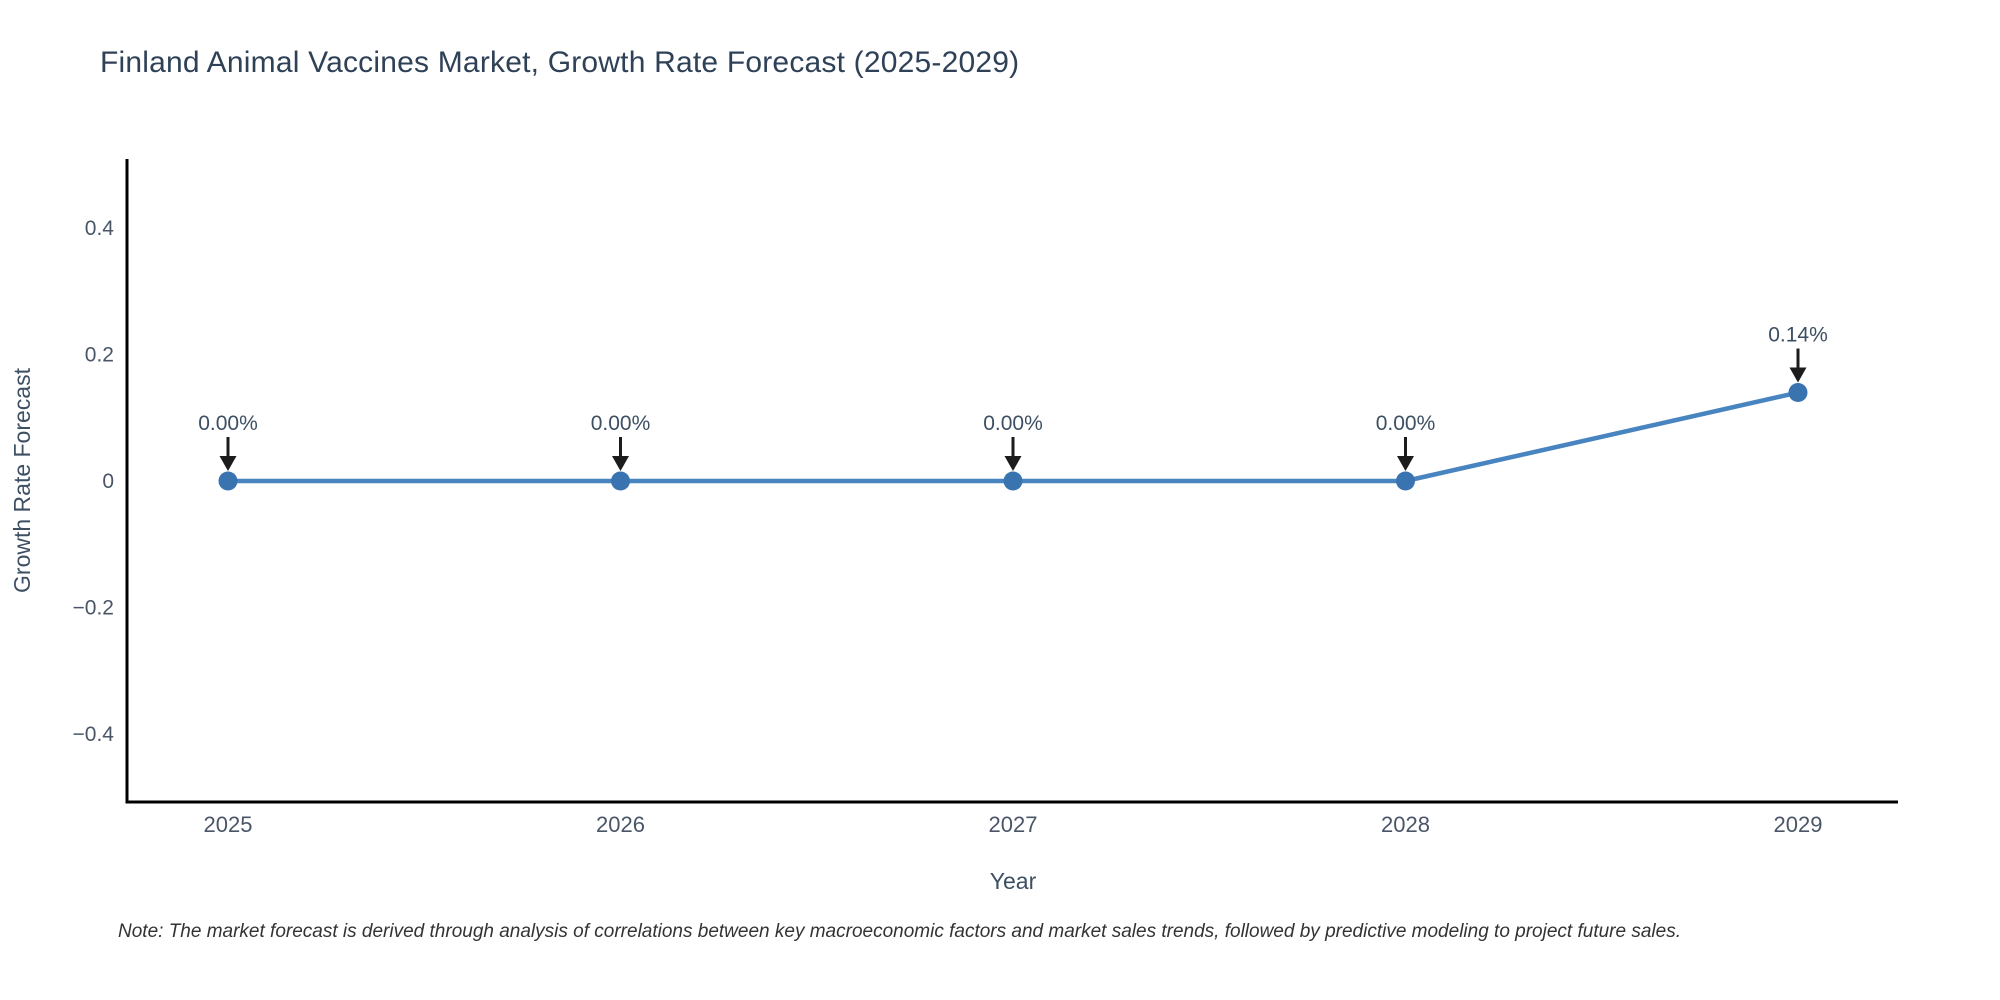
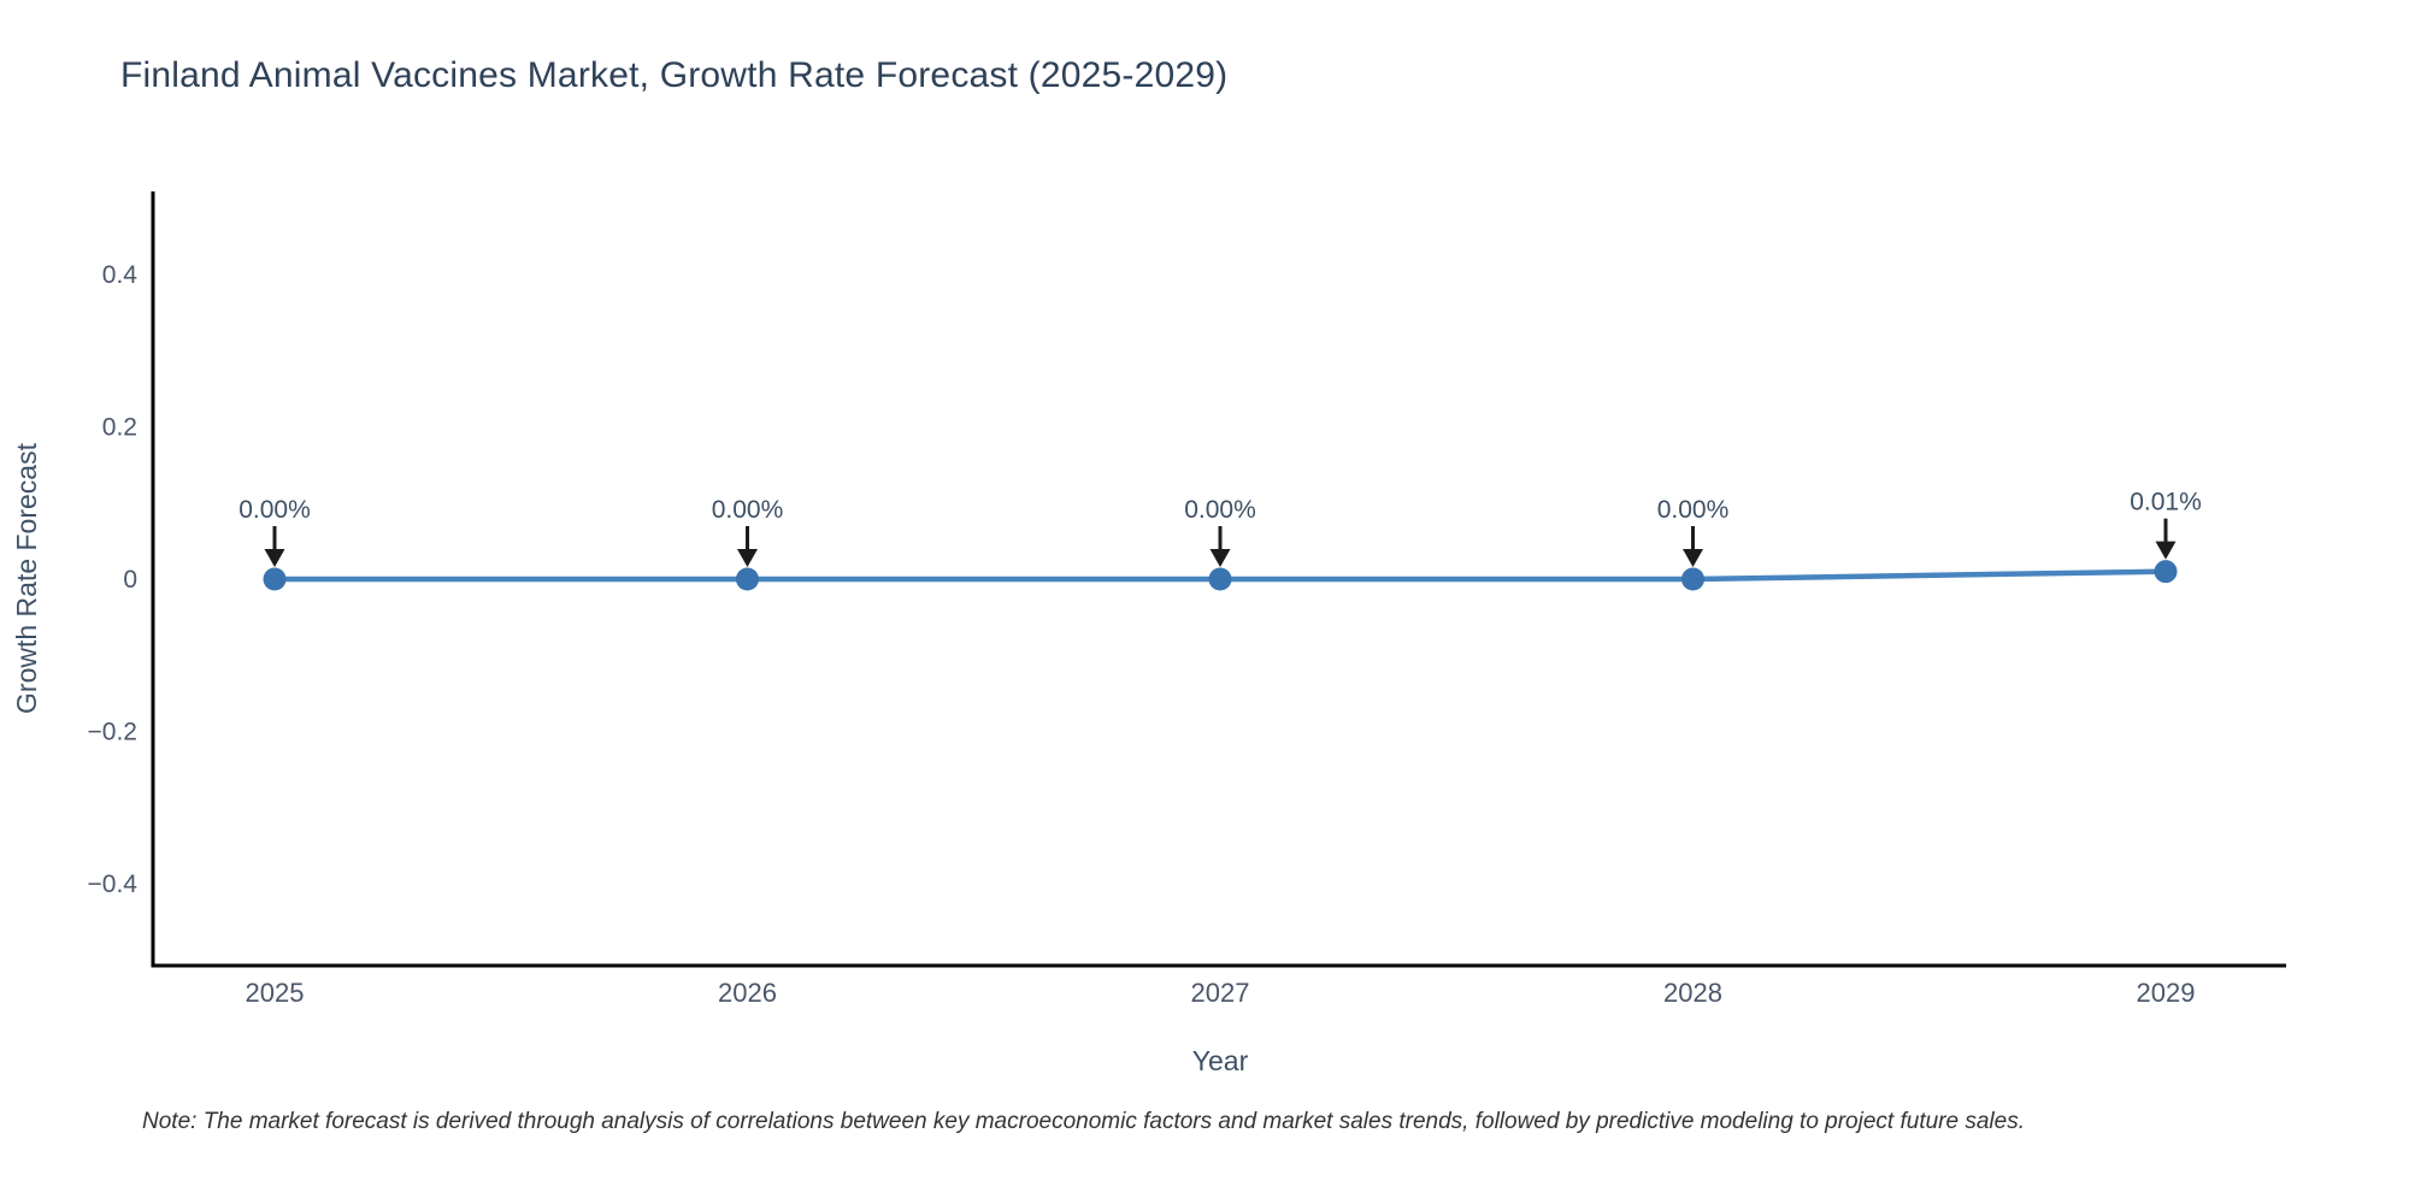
2029: 0.14% -> 0.01%
